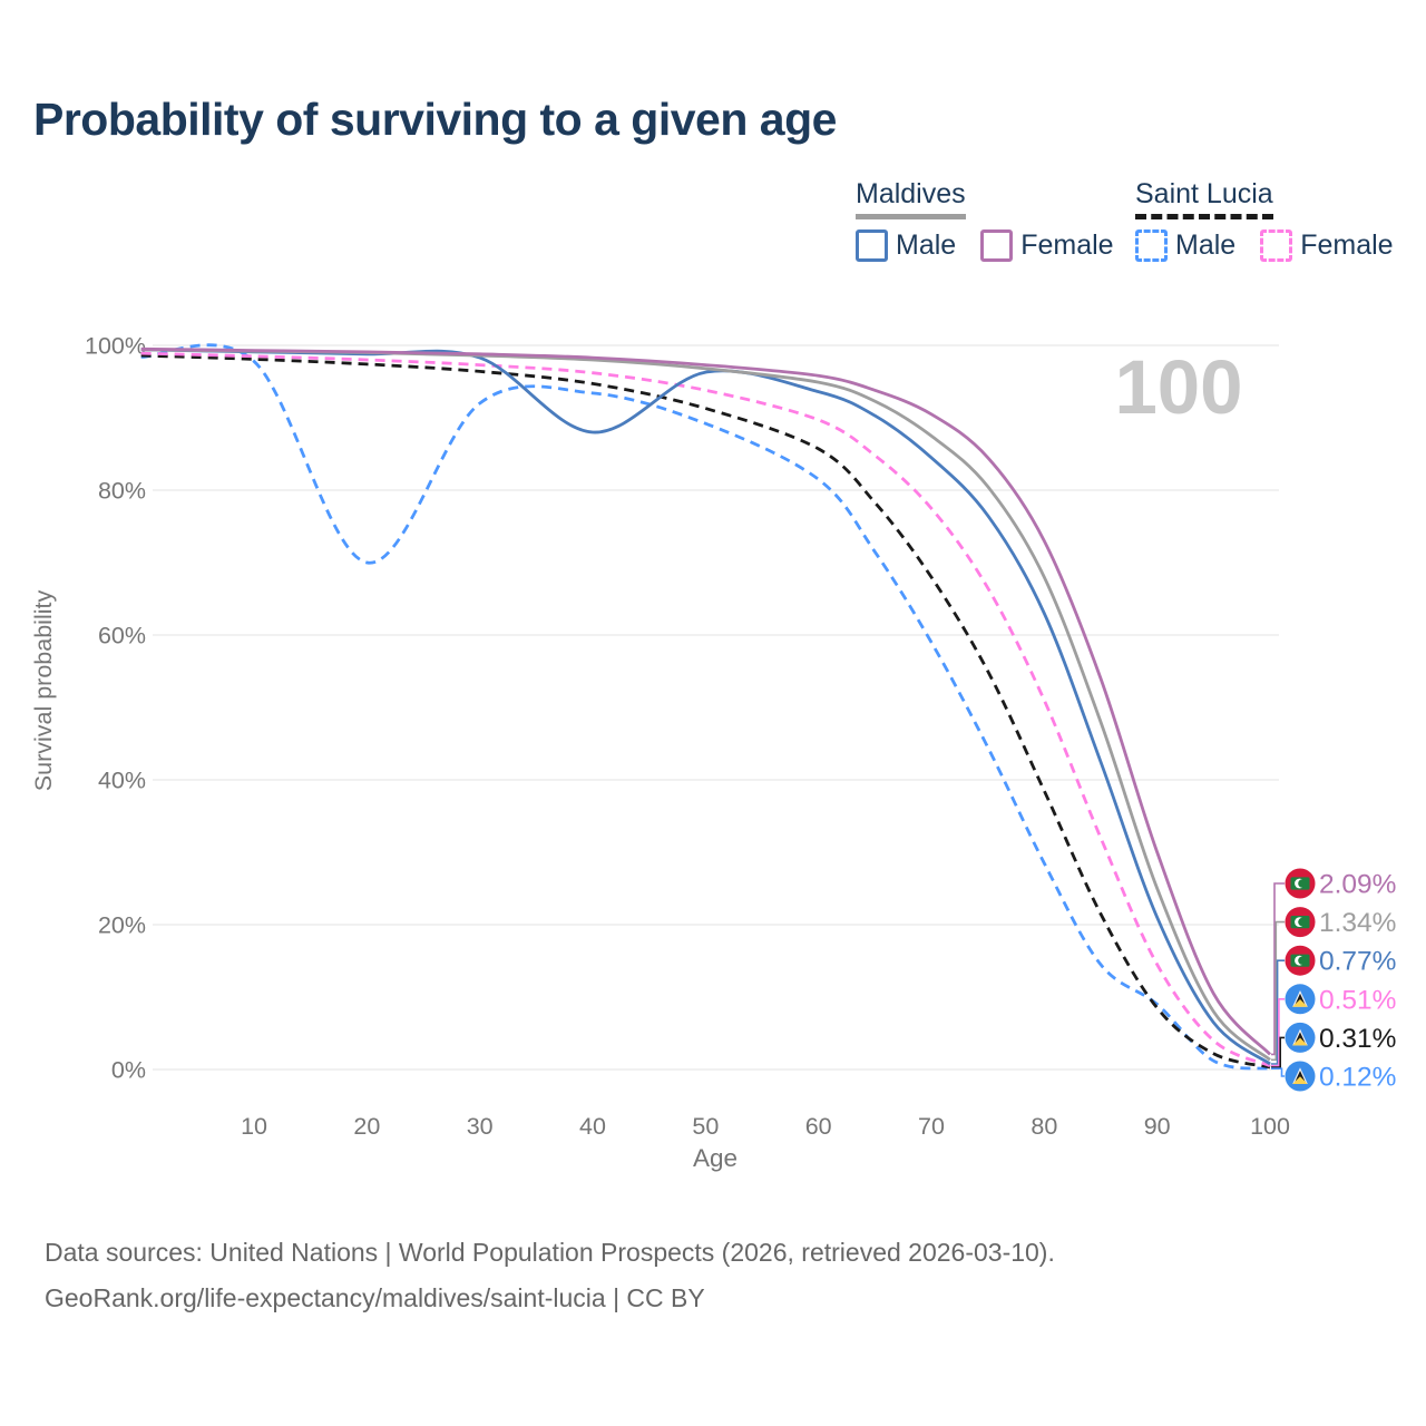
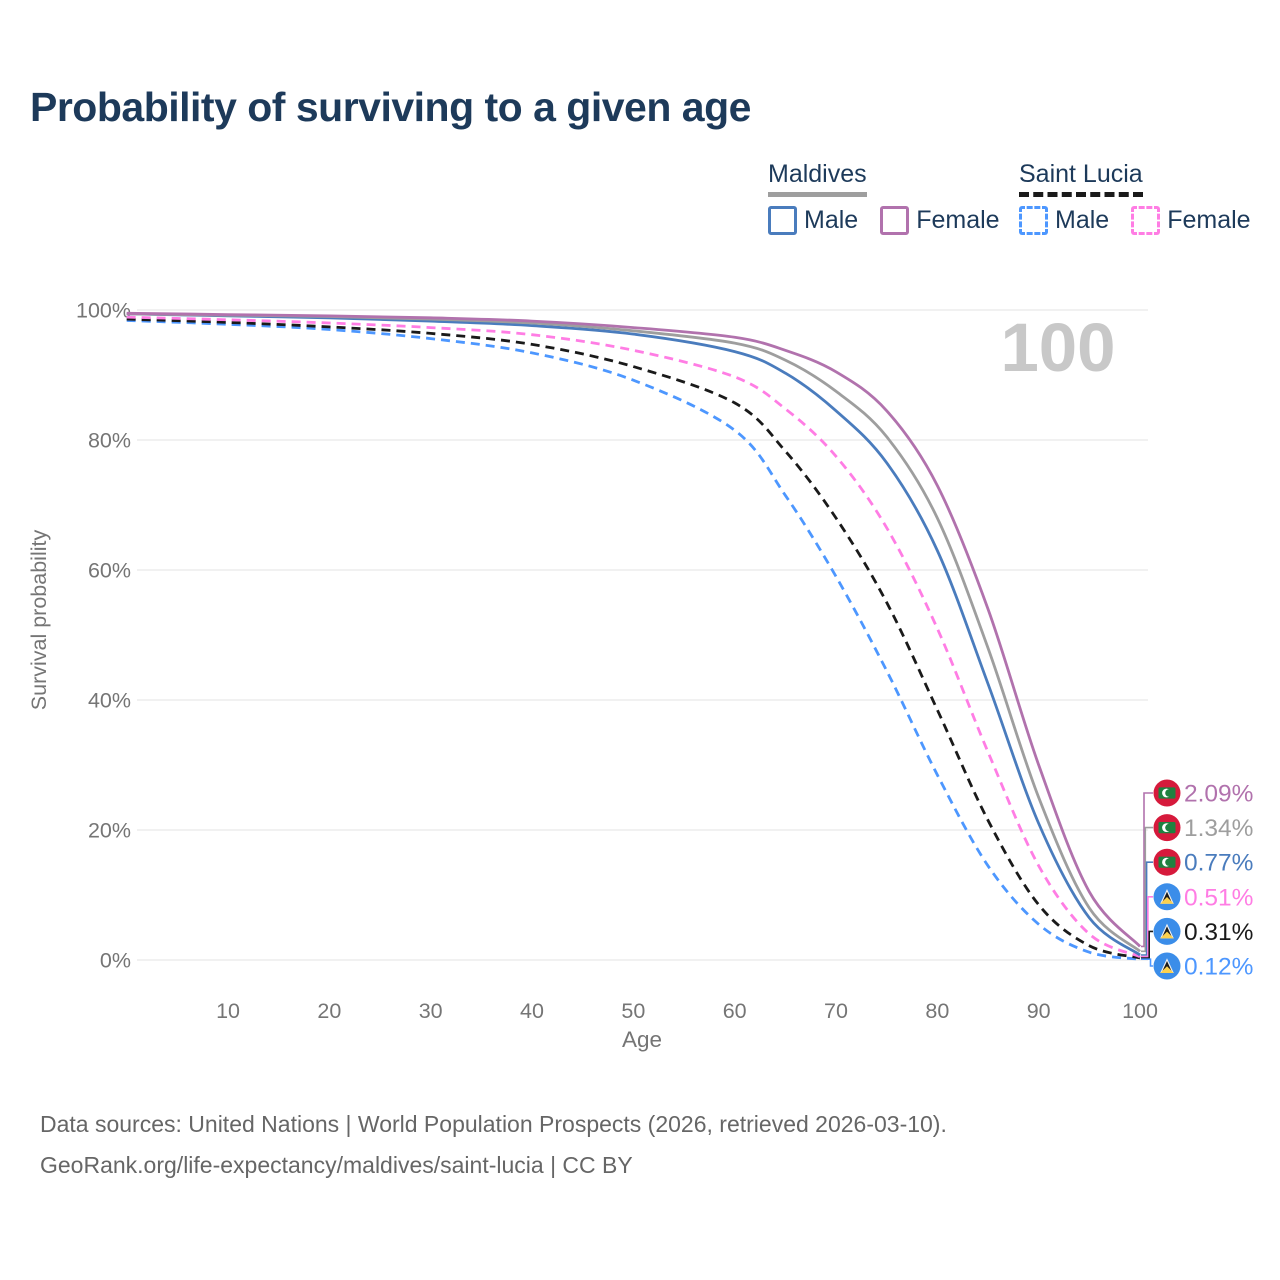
Saint Lucia Male/20: 70% -> 97%
Saint Lucia Male/30: 92% -> 96%
Maldives Male/40: 88% -> 98%
Saint Lucia Male/90: 9% -> 6%
